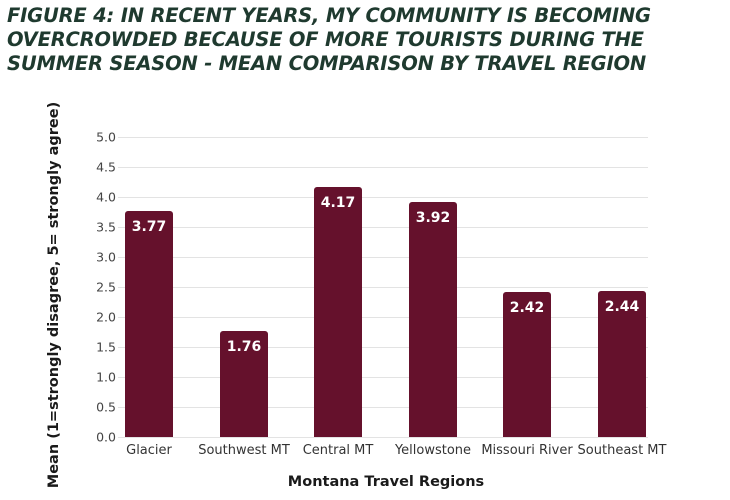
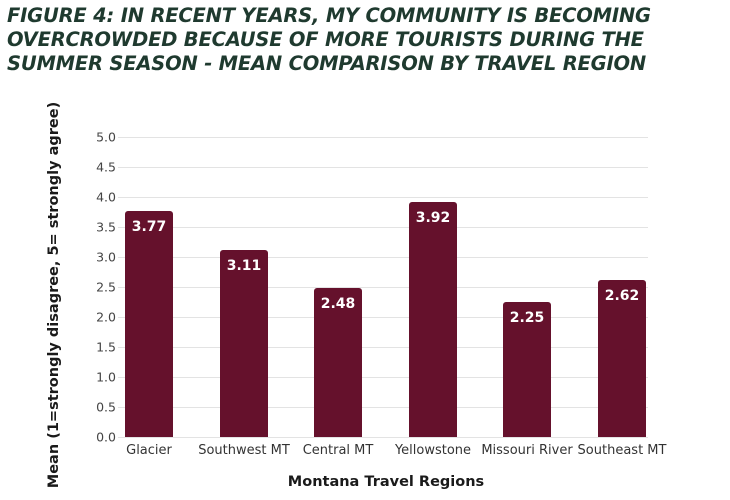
Southwest MT: 1.76 -> 3.11
Central MT: 4.17 -> 2.48
Missouri River: 2.42 -> 2.25
Southeast MT: 2.44 -> 2.62
